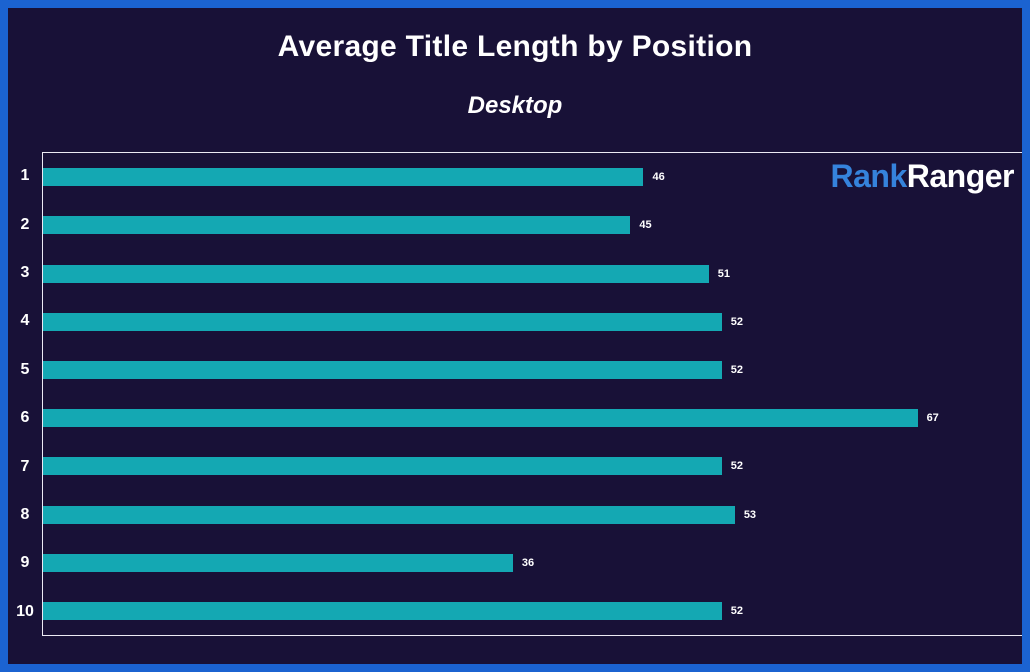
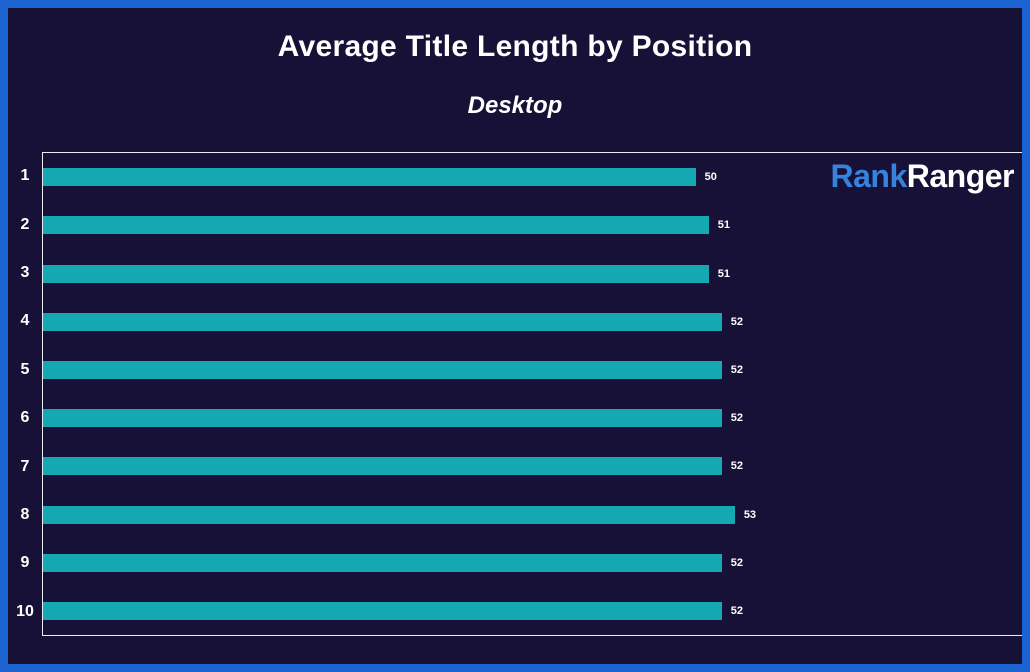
1: 46 -> 50
2: 45 -> 51
6: 67 -> 52
9: 36 -> 52
